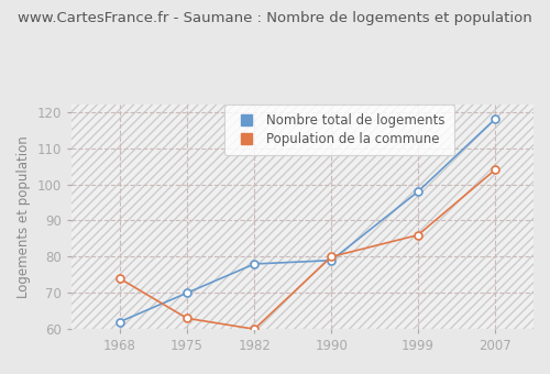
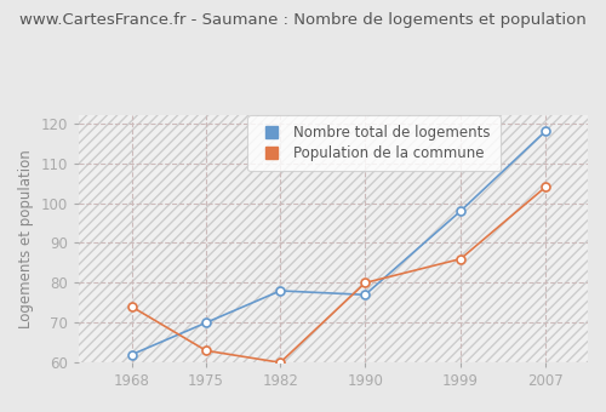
Nombre total de logements/1990: 79 -> 77
